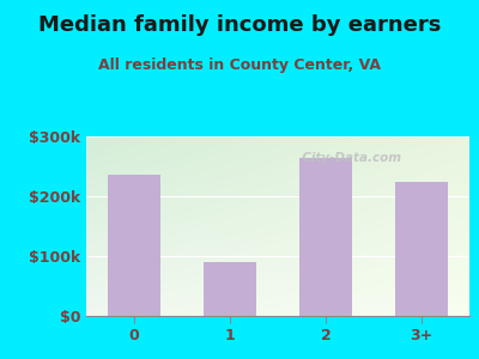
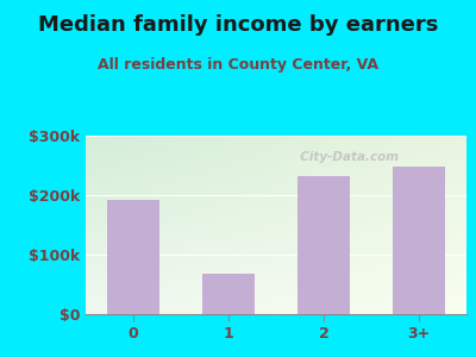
0: $236k -> $193k
1: $90k -> $68k
2: $264k -> $233k
3+: $224k -> $248k
